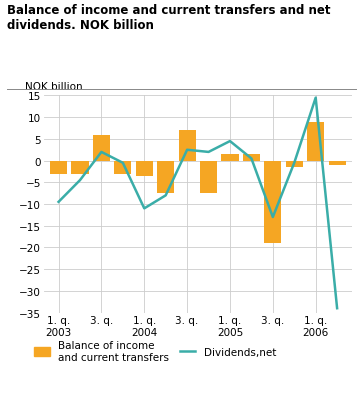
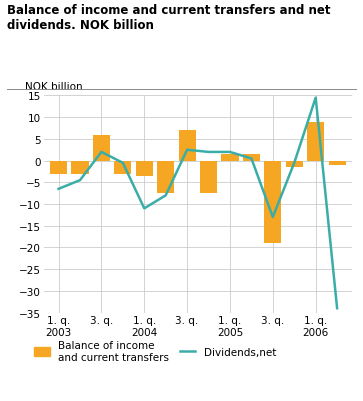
Dividends,net/1. q. 2003: -9.5 -> -6.5
Dividends,net/1. q. 2005: 4.5 -> 2.0
